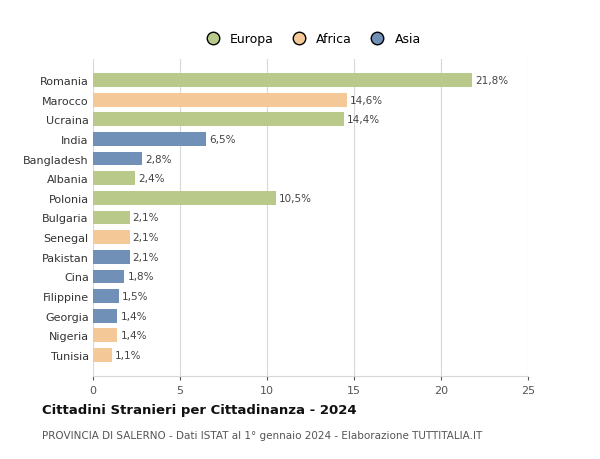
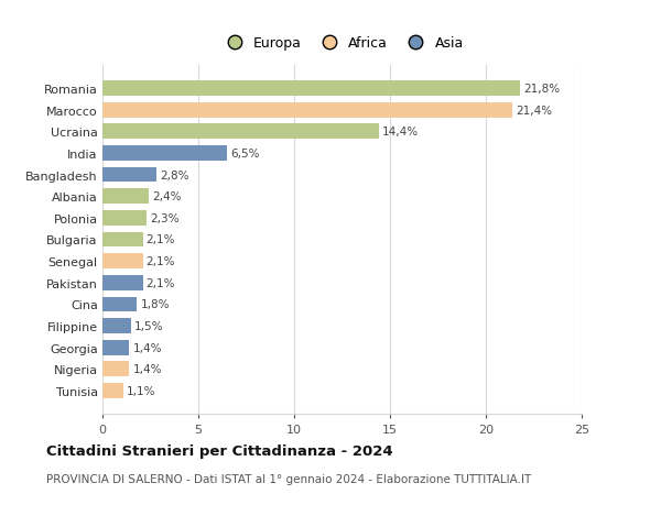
Marocco: 14,6% -> 21,4%
Polonia: 10,5% -> 2,3%
